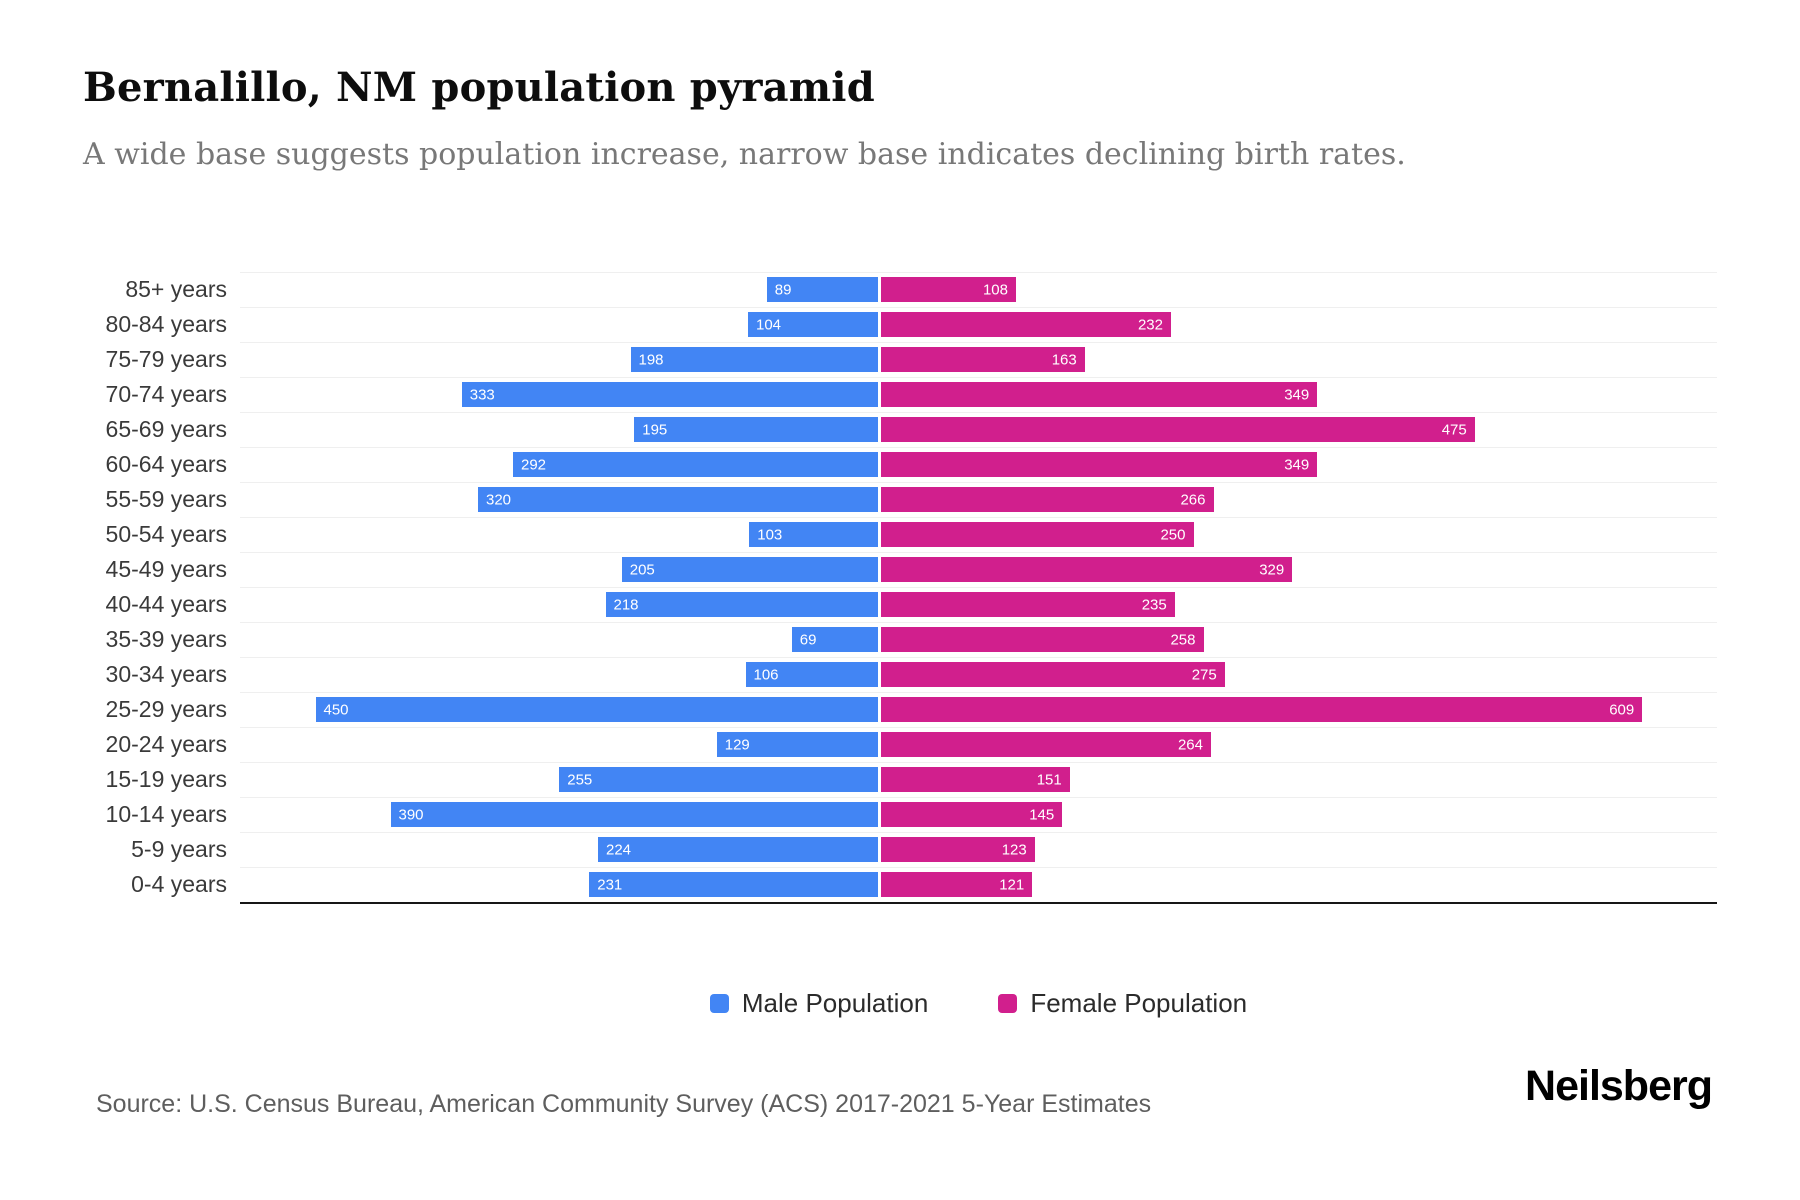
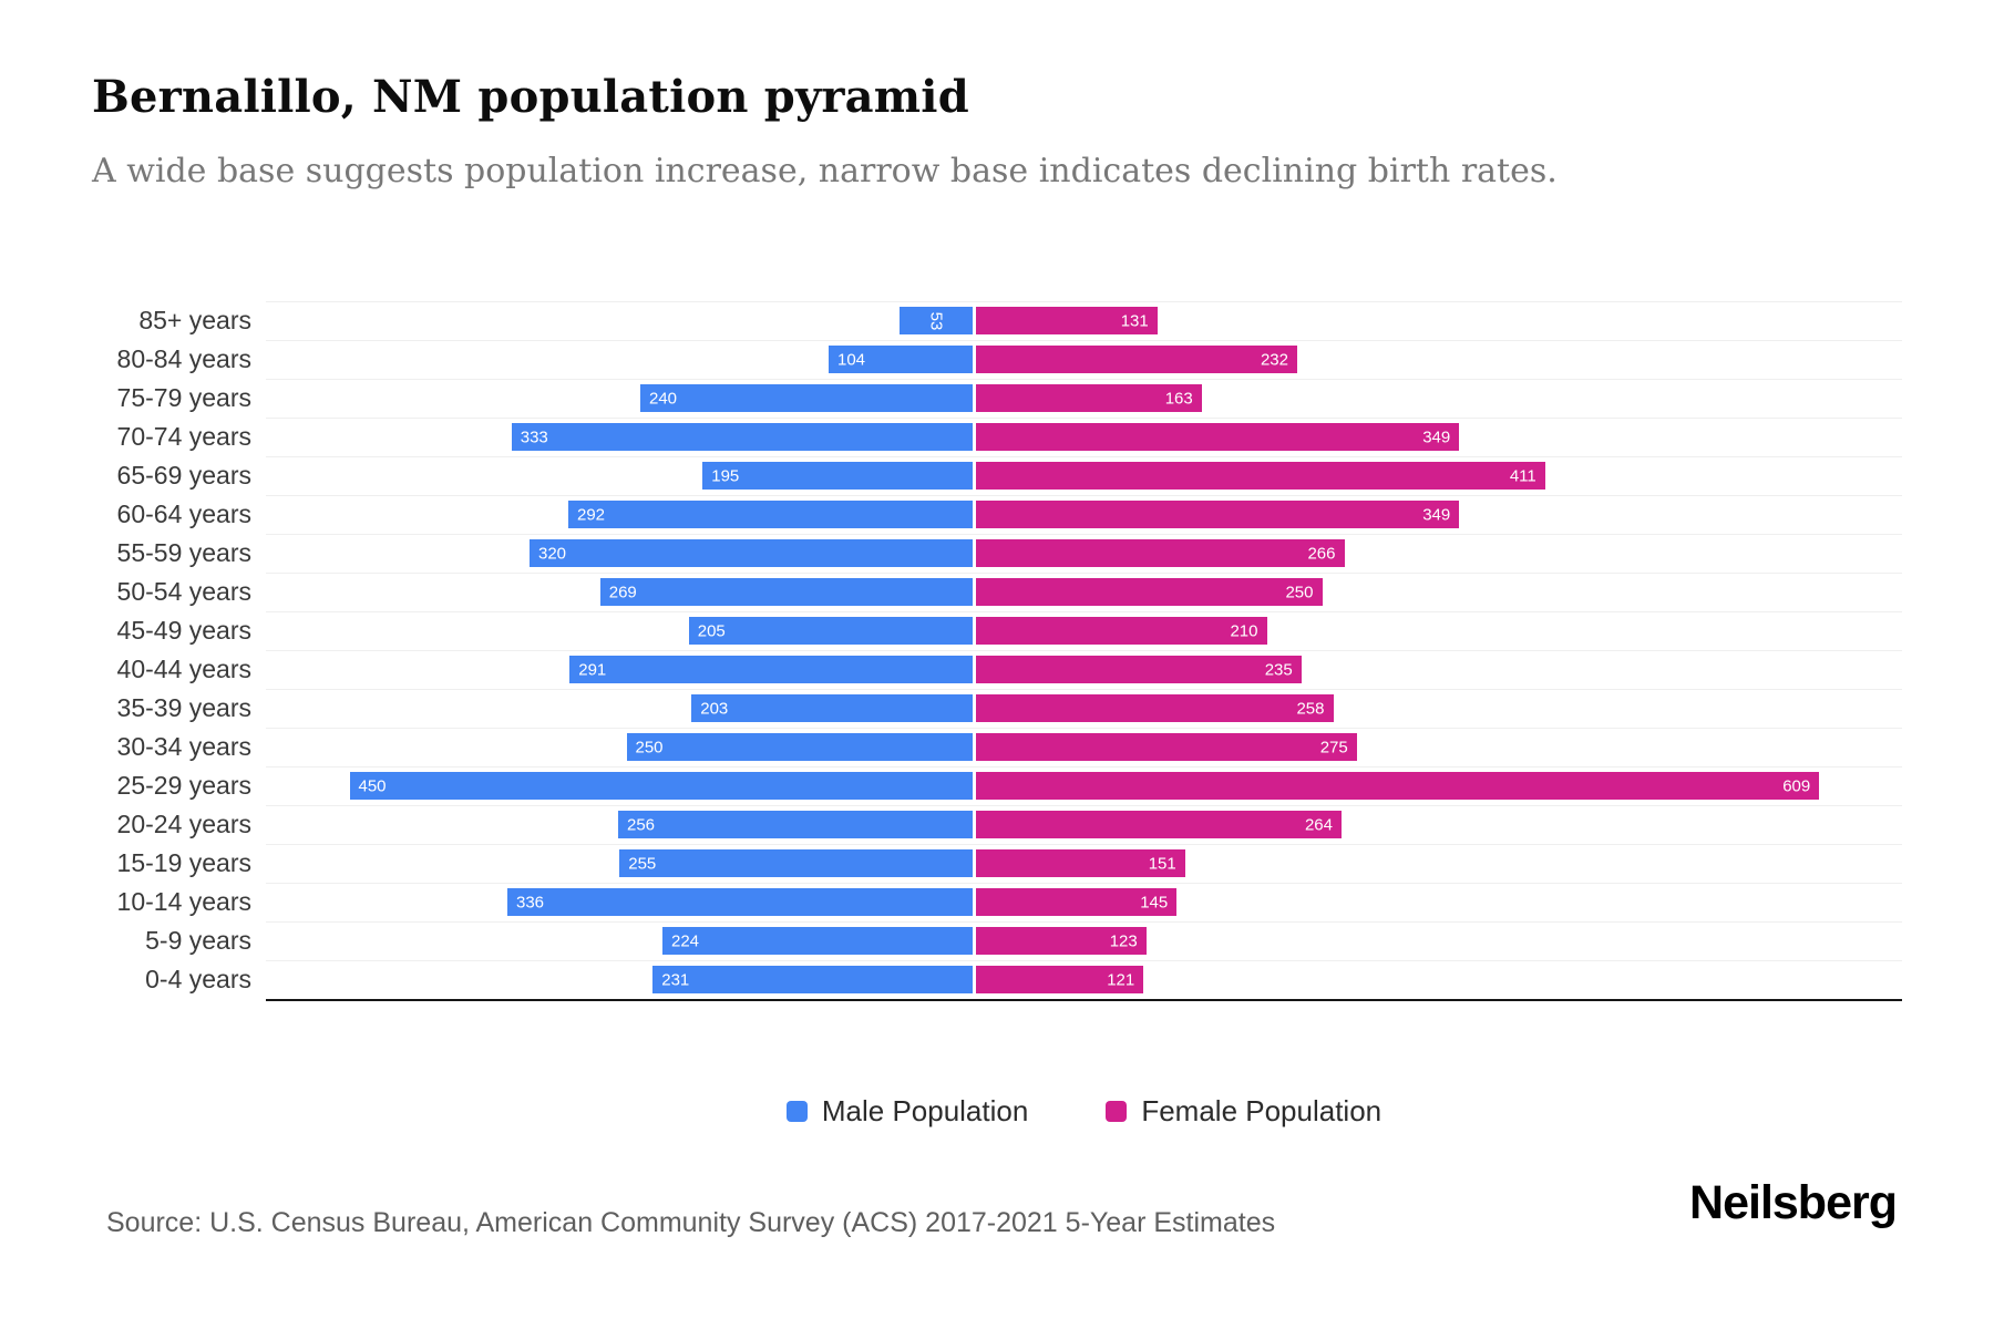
Male Population/85+ years: 89 -> 53
Female Population/85+ years: 108 -> 131
Male Population/75-79 years: 198 -> 240
Female Population/65-69 years: 475 -> 411
Male Population/50-54 years: 103 -> 269
Female Population/45-49 years: 329 -> 210
Male Population/40-44 years: 218 -> 291
Male Population/35-39 years: 69 -> 203
Male Population/30-34 years: 106 -> 250
Male Population/20-24 years: 129 -> 256
Male Population/10-14 years: 390 -> 336
